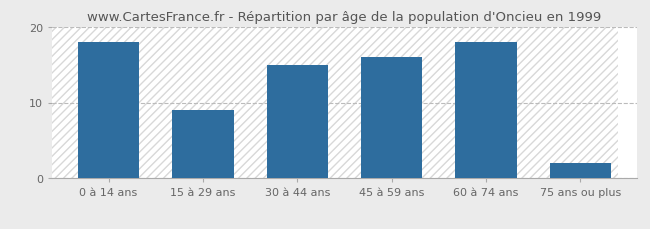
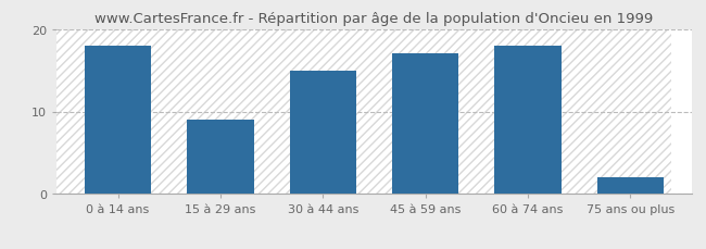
45 à 59 ans: 16 -> 17
